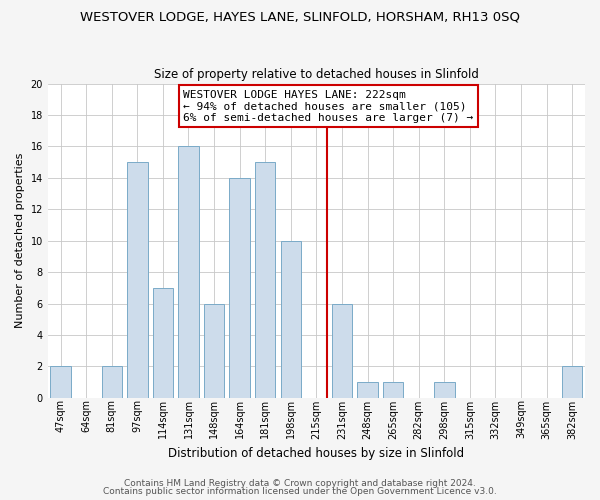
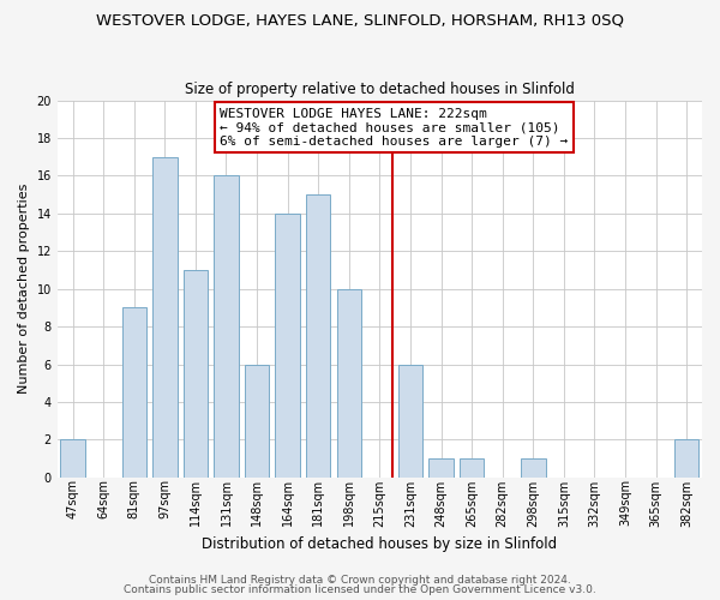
81sqm: 2 -> 9
97sqm: 15 -> 17
114sqm: 7 -> 11
